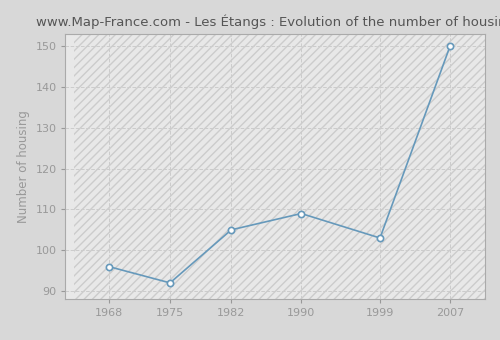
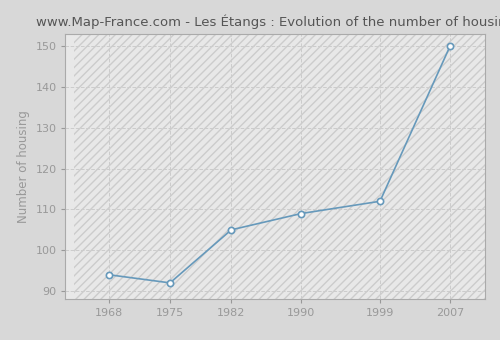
1968: 96 -> 94
1999: 103 -> 112
